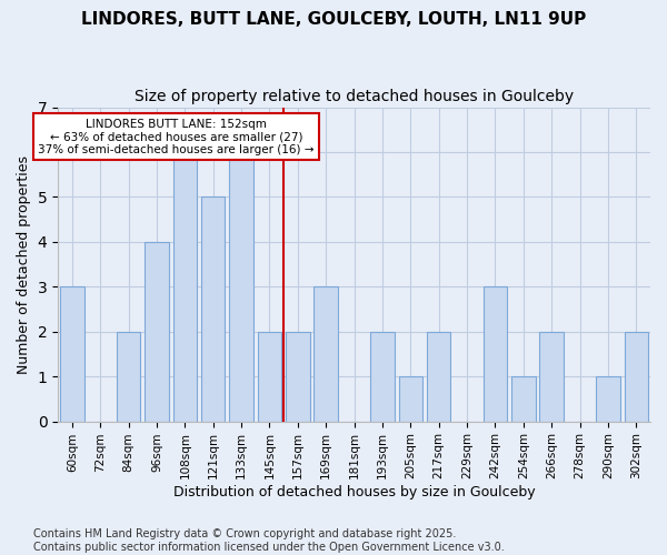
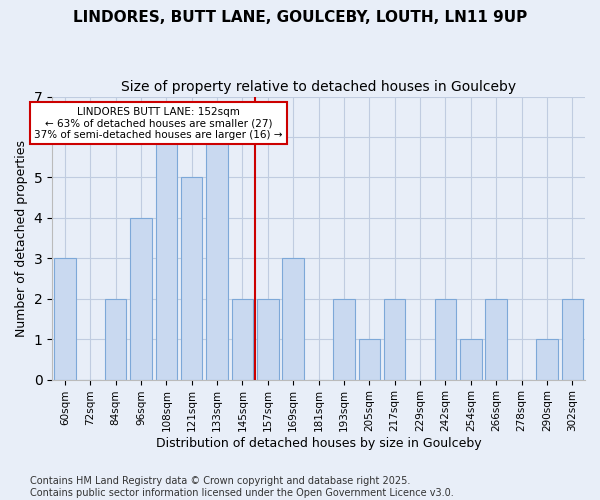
242sqm: 3 -> 2
